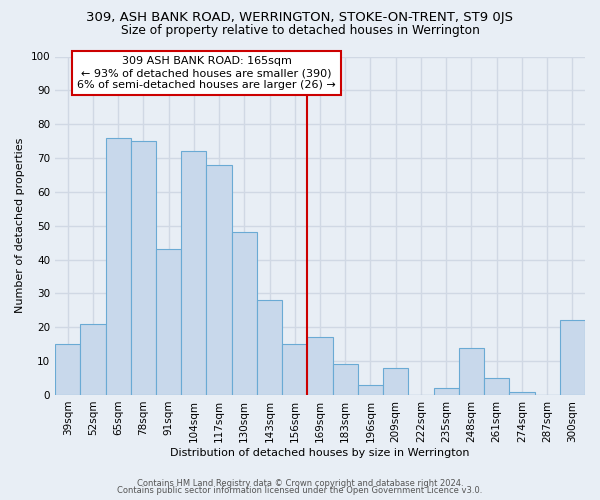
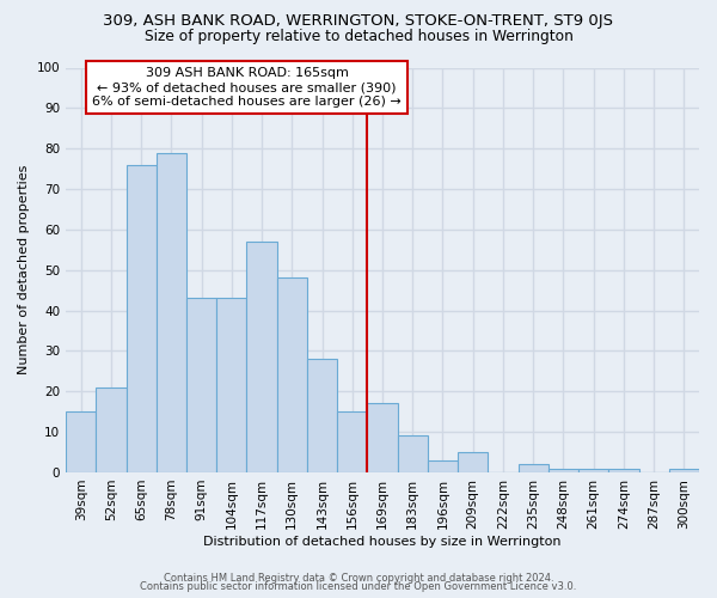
78sqm: 75 -> 79
104sqm: 72 -> 43
117sqm: 68 -> 57
209sqm: 8 -> 5
248sqm: 14 -> 1
261sqm: 5 -> 1
300sqm: 22 -> 1
